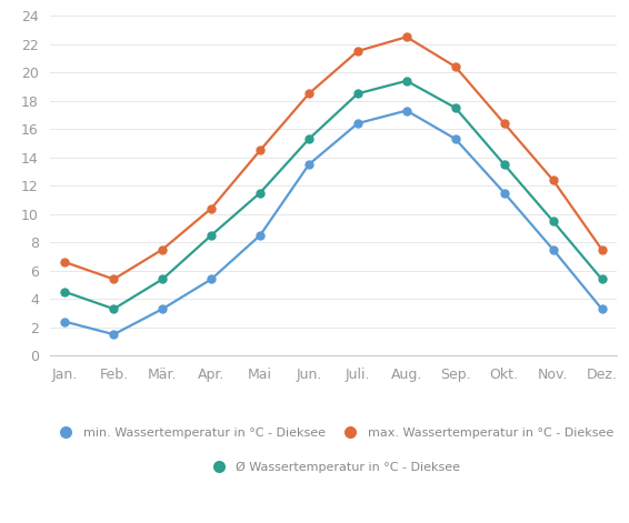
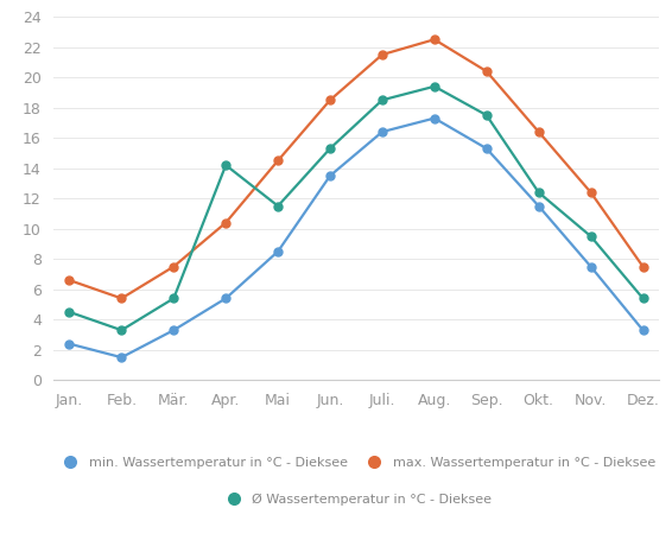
Ø Wassertemperatur in °C - Dieksee/Apr.: 8.5 -> 14.2
Ø Wassertemperatur in °C - Dieksee/Okt.: 13.5 -> 12.4
